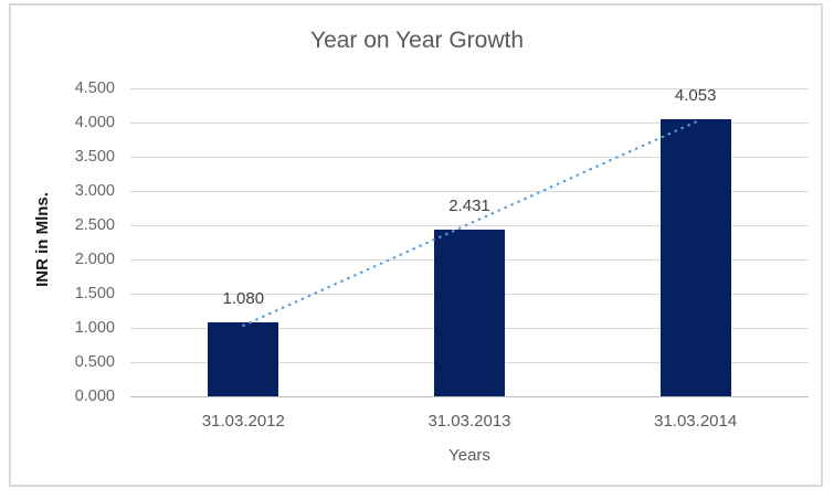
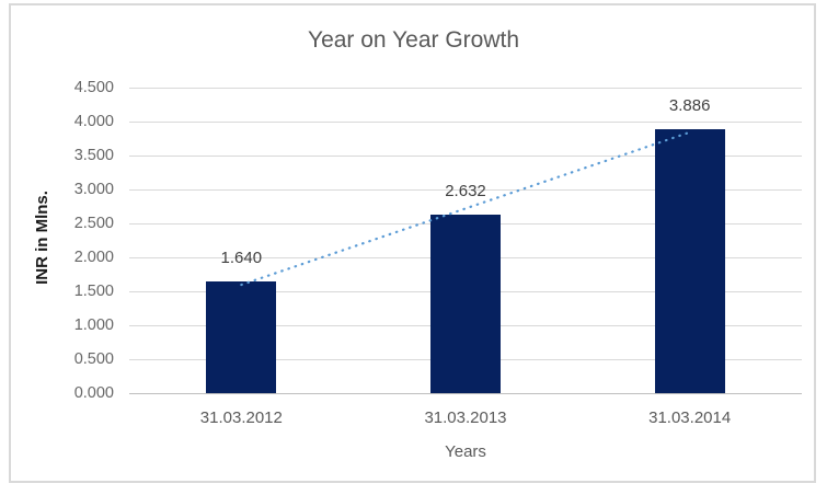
31.03.2012: 1.080 -> 1.640
31.03.2013: 2.431 -> 2.632
31.03.2014: 4.053 -> 3.886
